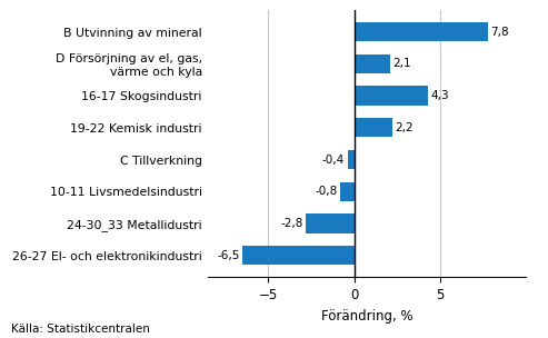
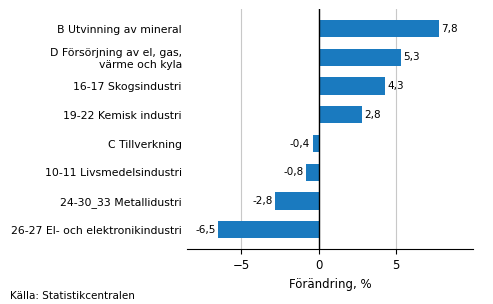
D Försörjning av el, gas, värme och kyla: 2,1 -> 5,3
19-22 Kemisk industri: 2,2 -> 2,8
